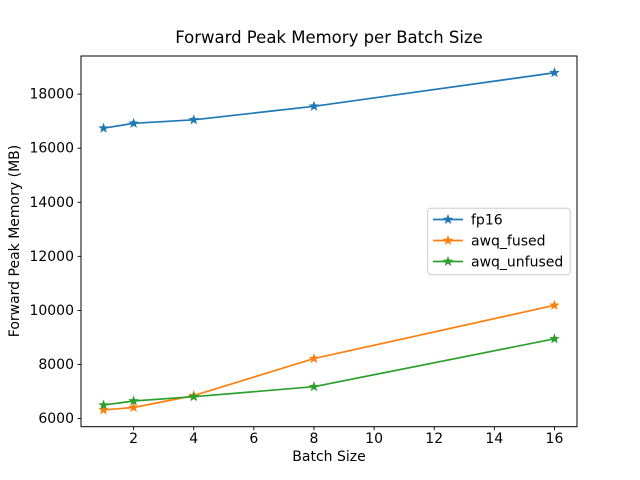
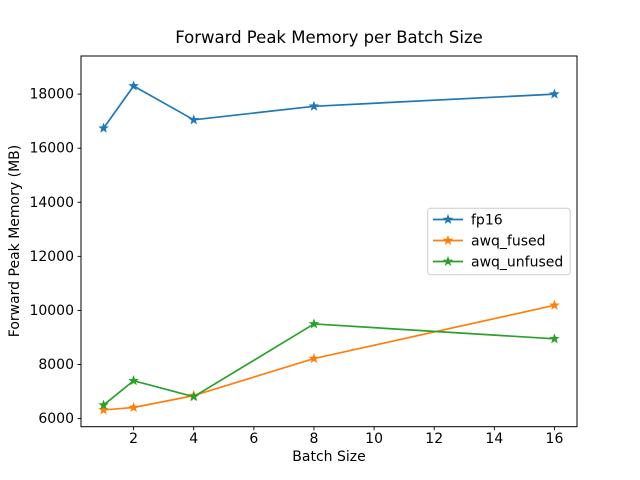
fp16/2: 16900 -> 18300
awq_unfused/2: 6600 -> 7400
awq_unfused/8: 7200 -> 9500
fp16/16: 18800 -> 18000
